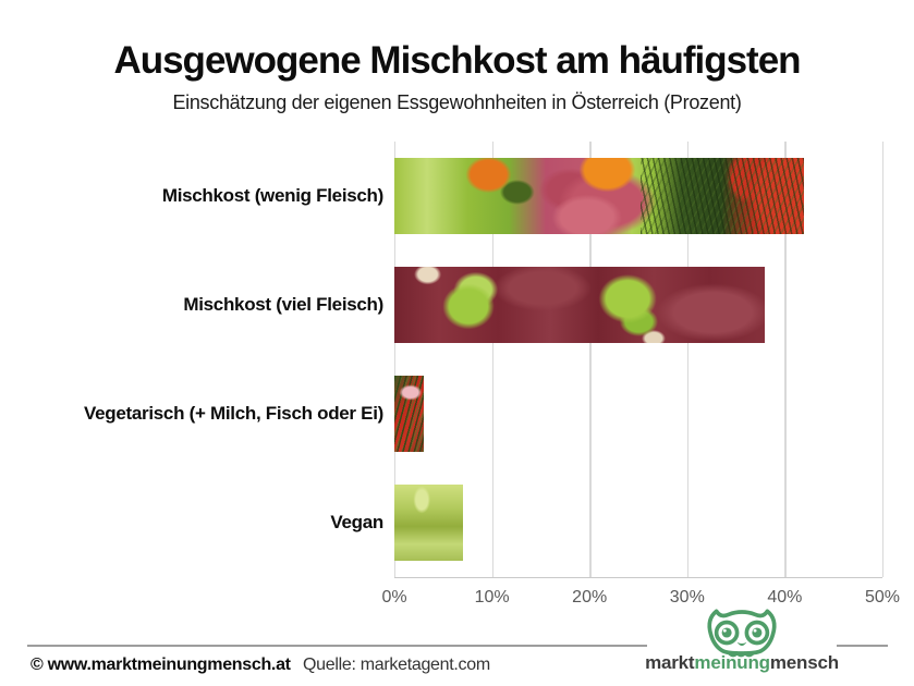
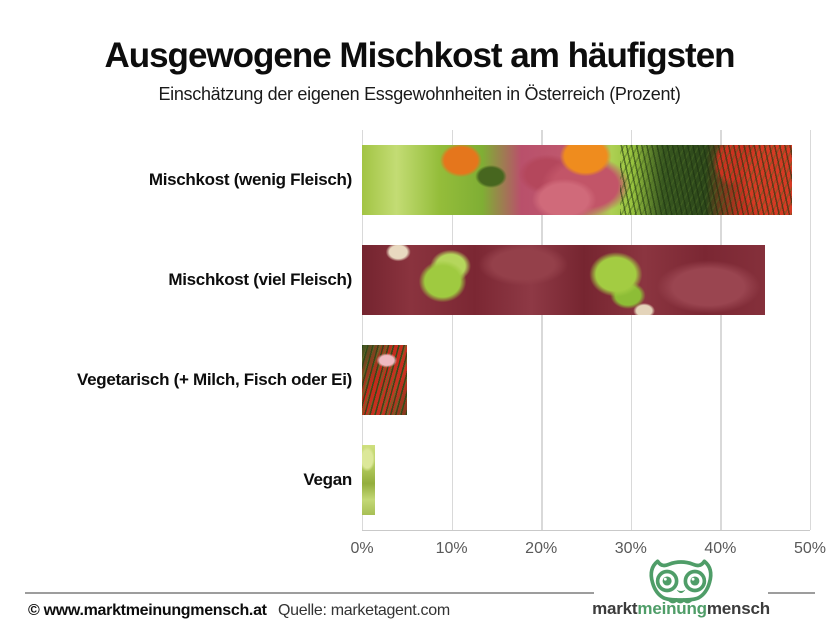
Mischkost (wenig Fleisch): 42% -> 48%
Mischkost (viel Fleisch): 38% -> 45%
Vegetarisch (+ Milch, Fisch oder Ei): 3% -> 5%
Vegan: 7% -> 2%
